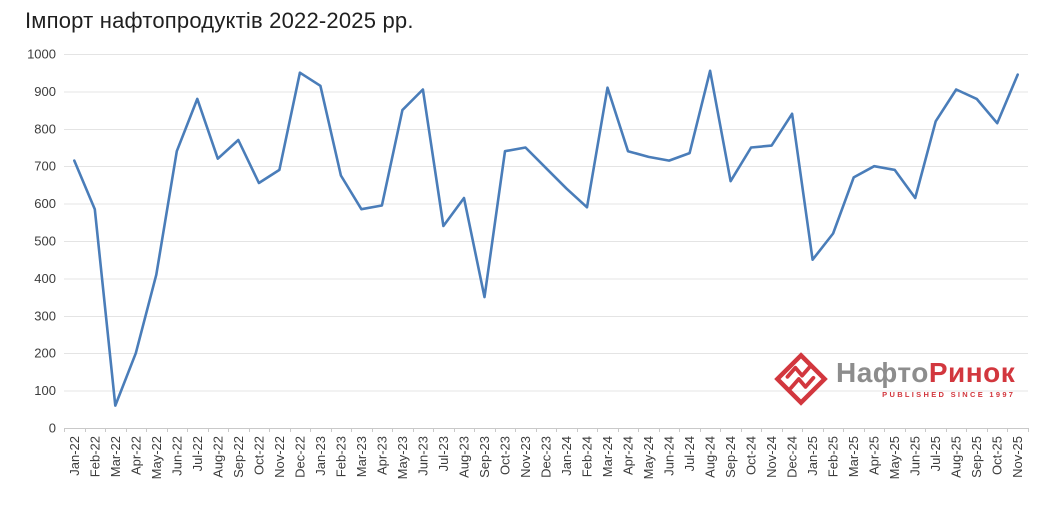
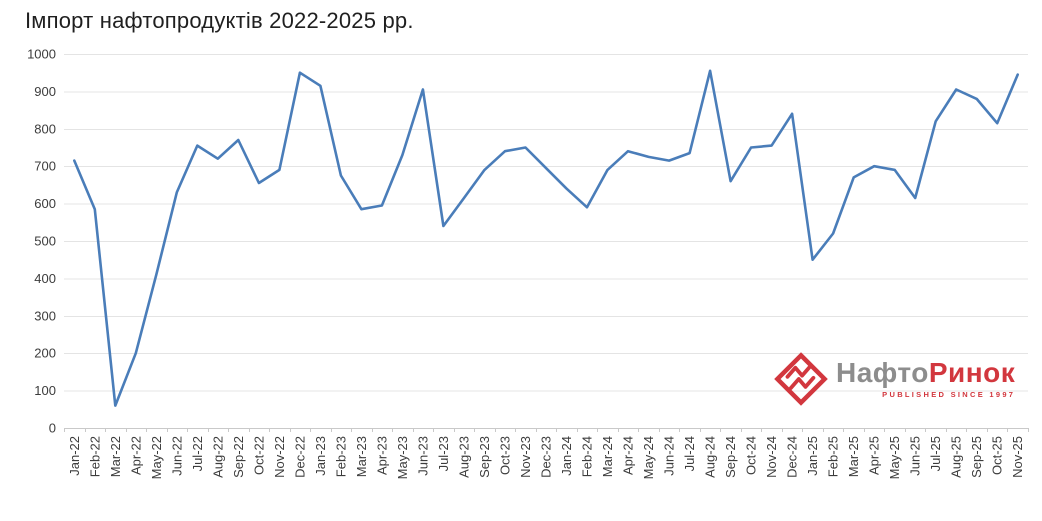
Jun-22: 740 -> 630
Jul-22: 880 -> 760
May-23: 850 -> 730
Sep-23: 350 -> 690
Mar-24: 910 -> 690
